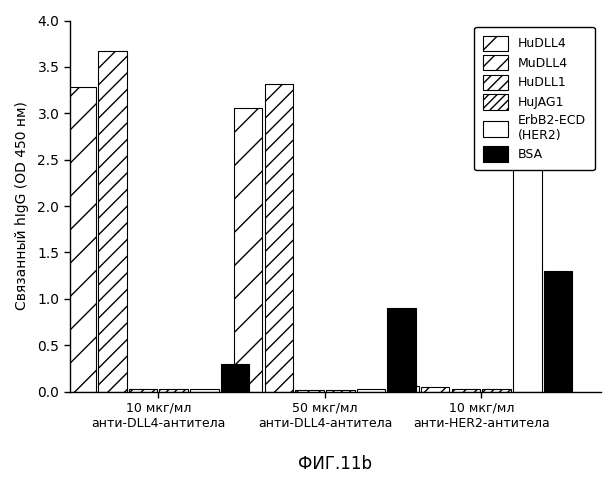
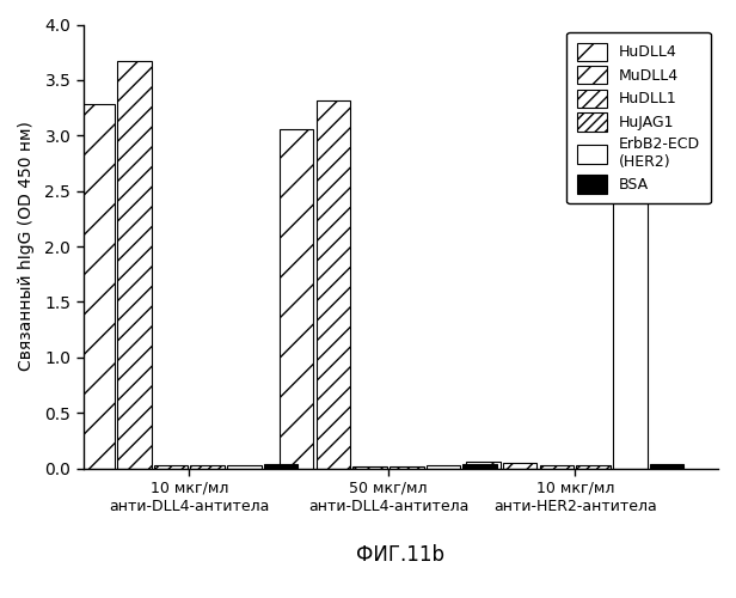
BSA/10 мкг/мл анти-DLL4-антитела: 0.30 -> 0.04
BSA/50 мкг/мл анти-DLL4-антитела: 0.90 -> 0.04
BSA/10 мкг/мл анти-HER2-антитела: 1.30 -> 0.04
